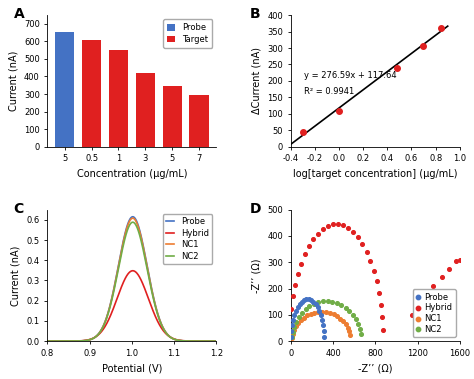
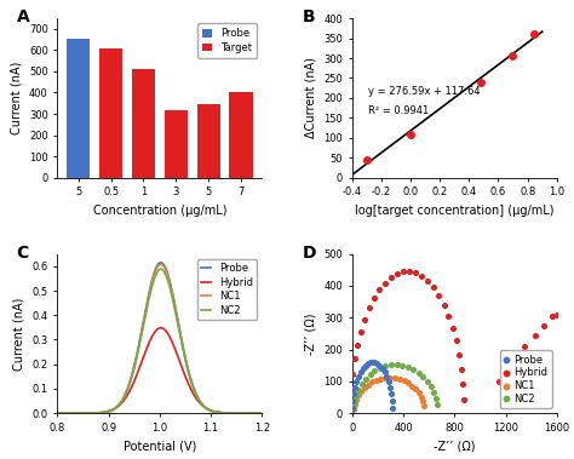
1: 550 -> 510
3: 420 -> 320
7: 300 -> 400
